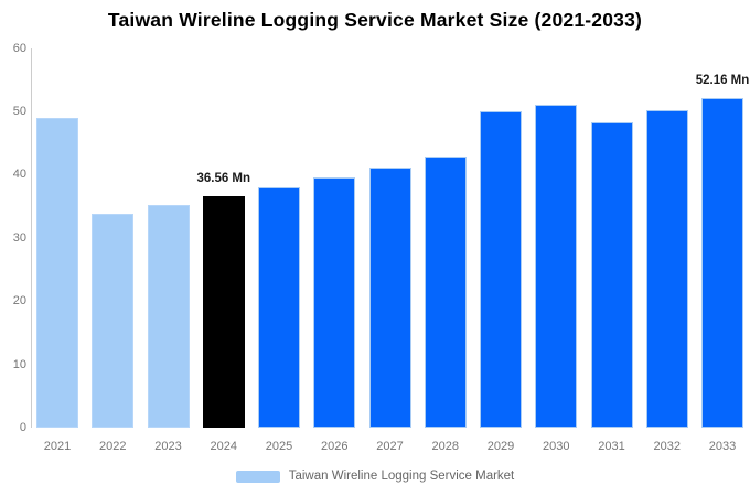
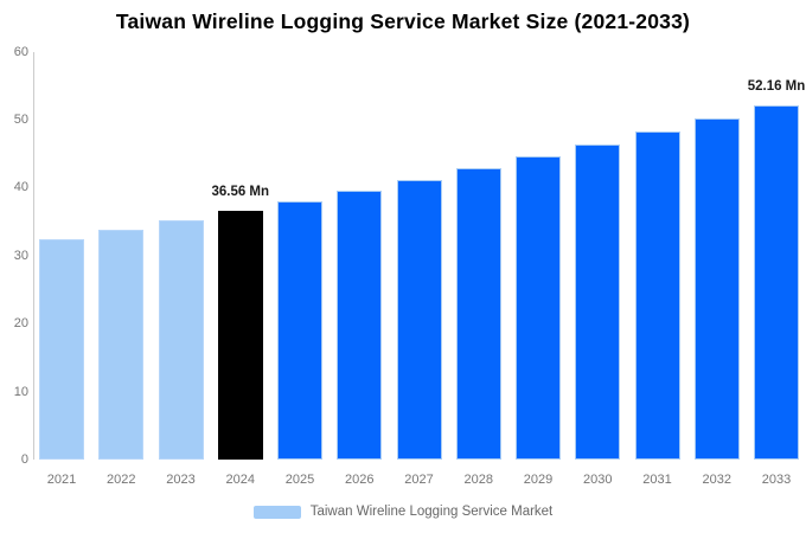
2021: 49 -> 32
2029: 50 -> 45
2030: 51 -> 46
